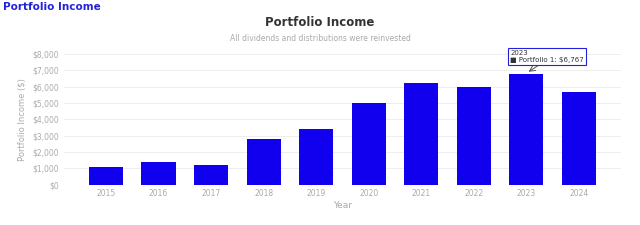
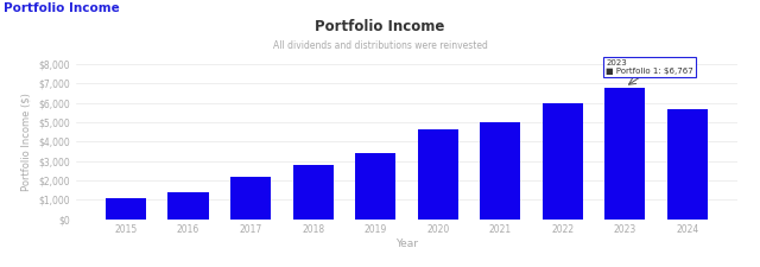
2017: $1,200 -> $2,200
2020: $5,000 -> $4,600
2021: $6,200 -> $5,000
